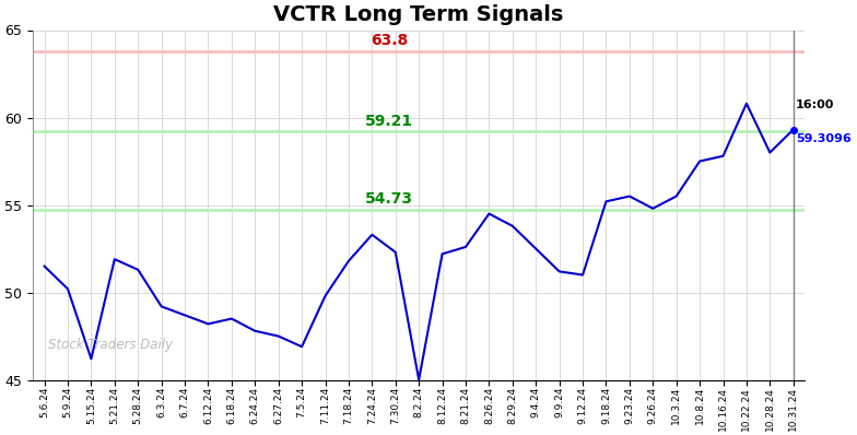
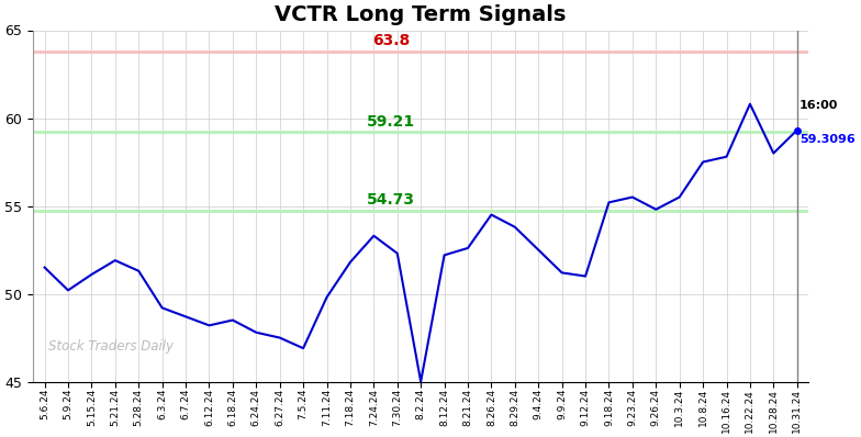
5.15.24: 46.2 -> 51.1
